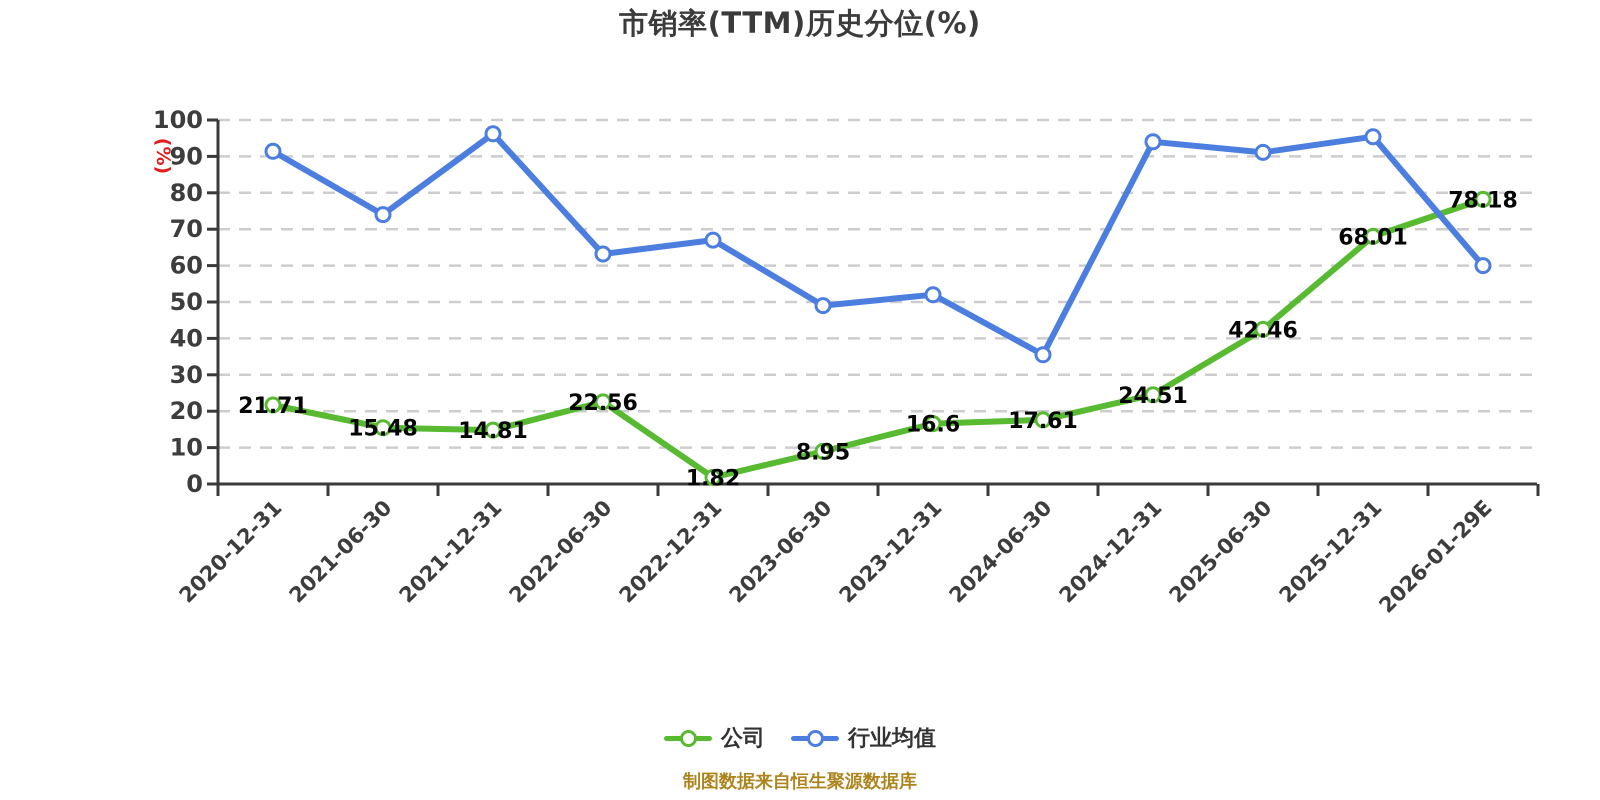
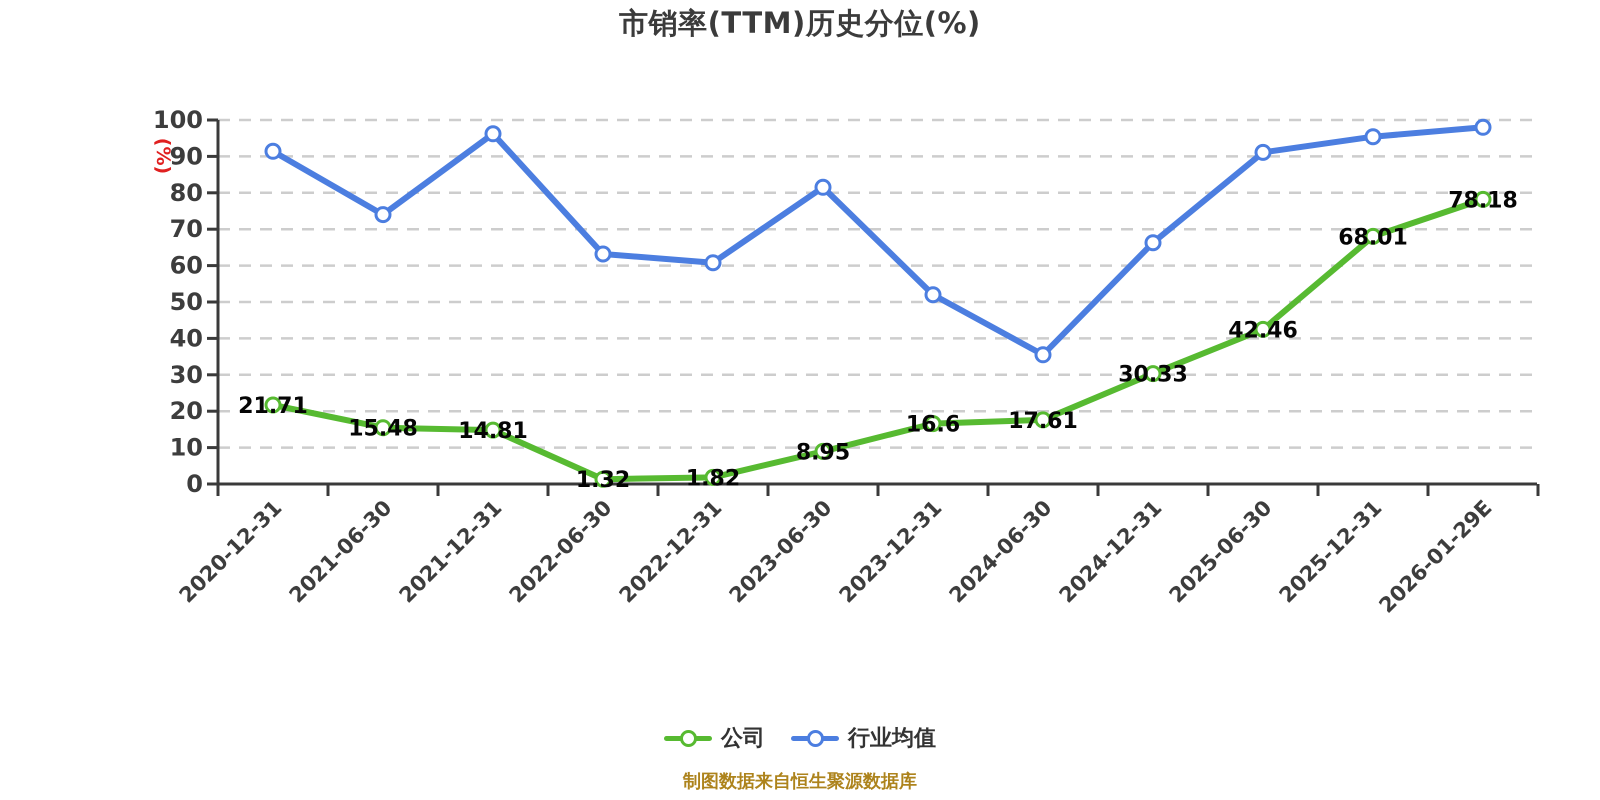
公司/2022-06-30: 22.56 -> 1.32
行业均值/2022-12-31: 67 -> 61
行业均值/2023-06-30: 49 -> 82
公司/2024-12-31: 24.51 -> 30.33
行业均值/2024-12-31: 94 -> 66
行业均值/2026-01-29E: 60 -> 98
